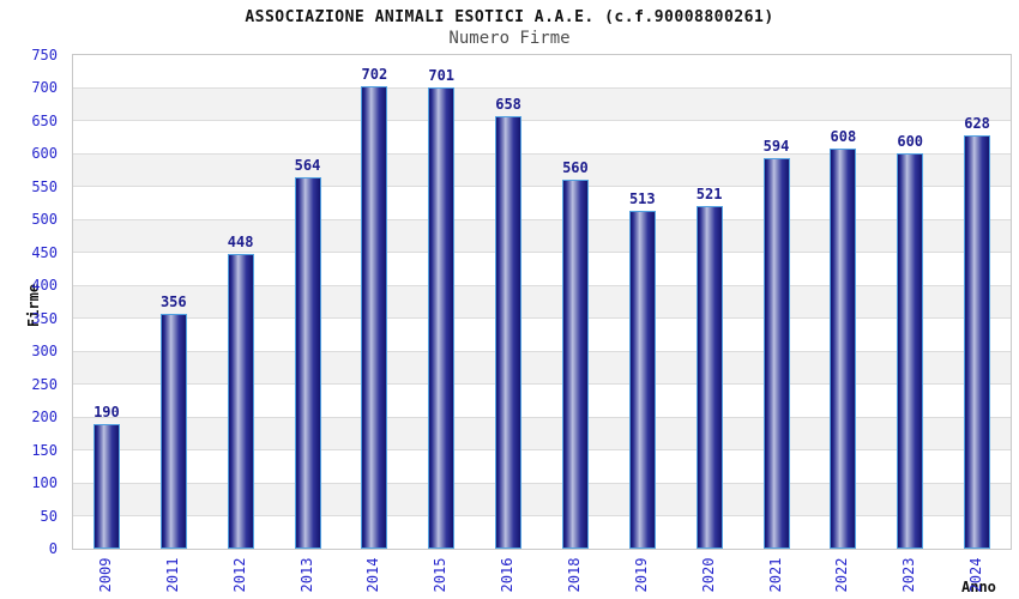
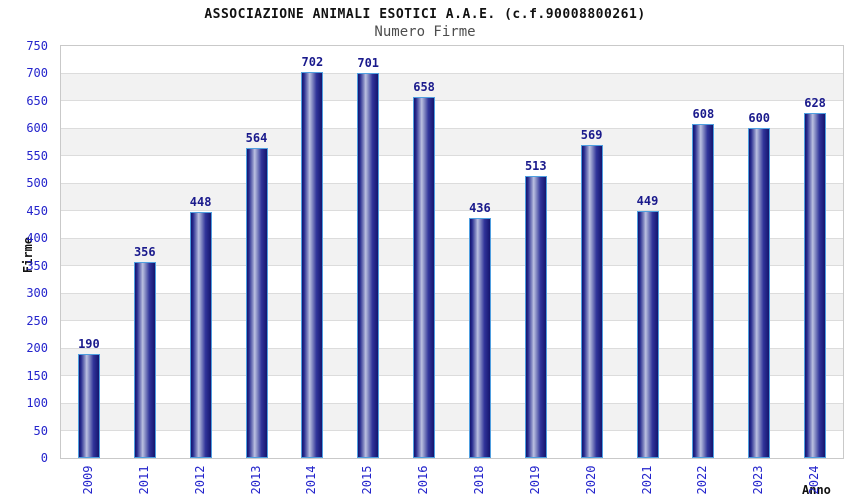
2018: 560 -> 436
2020: 521 -> 569
2021: 594 -> 449
